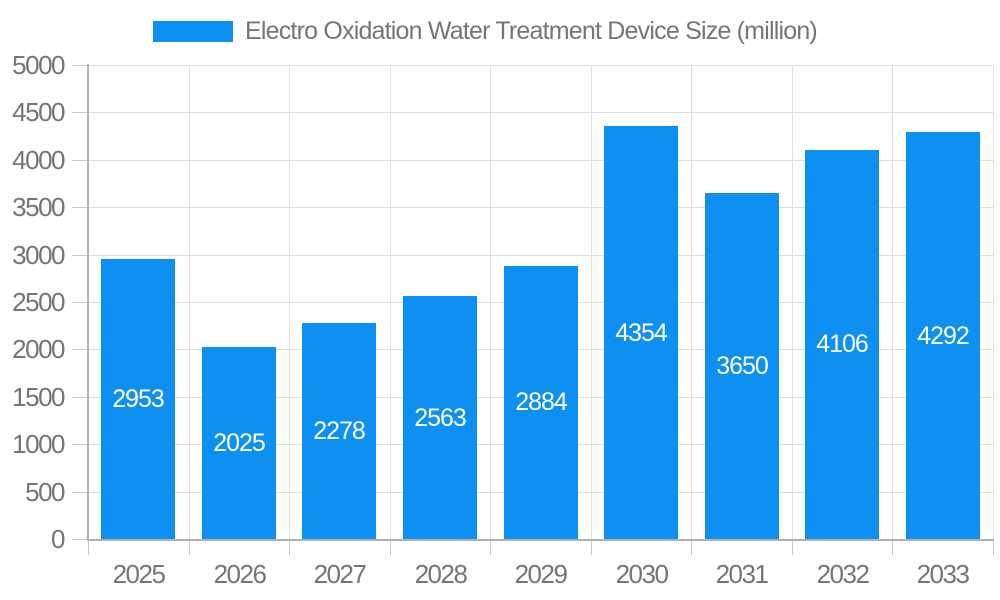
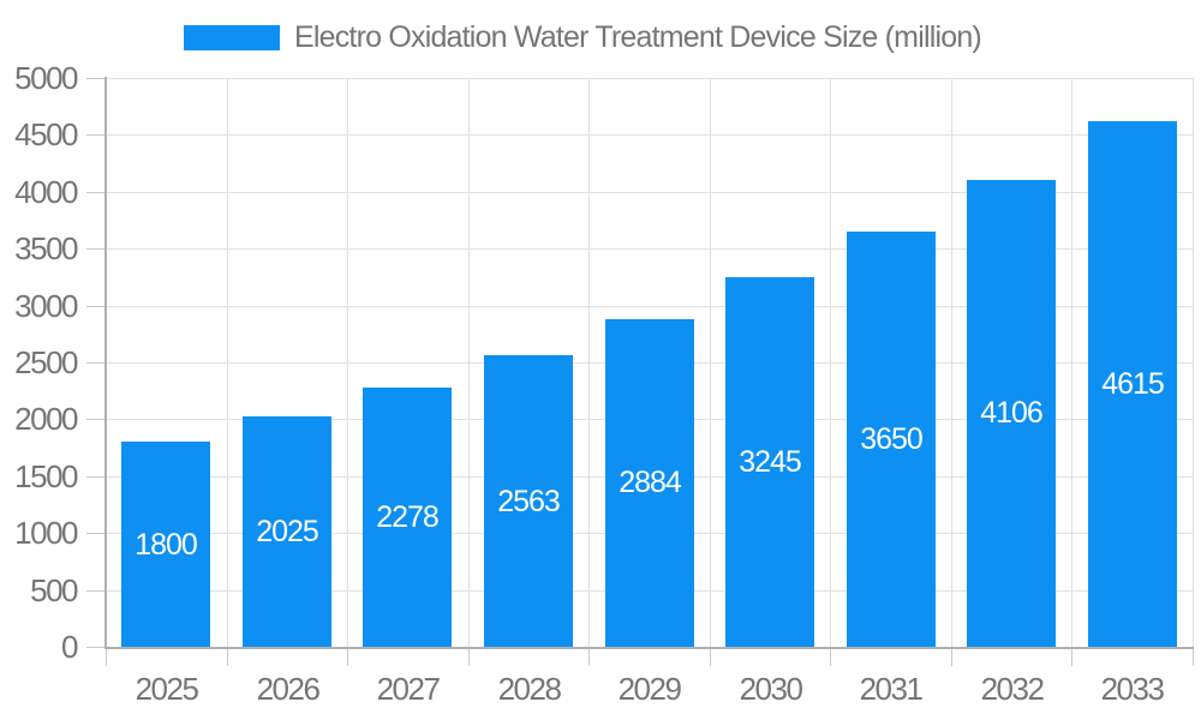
2025: 2953 -> 1800
2030: 4354 -> 3245
2033: 4292 -> 4615
